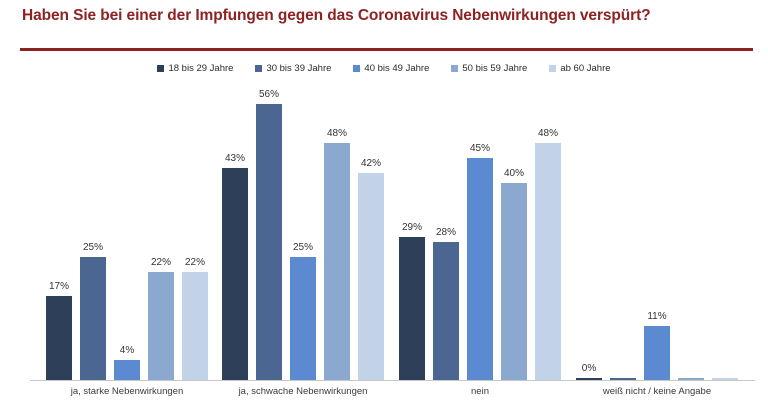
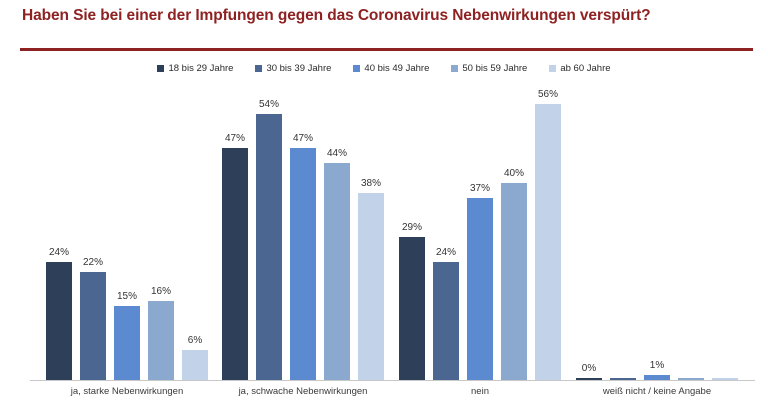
18 bis 29 Jahre/ja, starke Nebenwirkungen: 17% -> 24%
30 bis 39 Jahre/ja, starke Nebenwirkungen: 25% -> 22%
40 bis 49 Jahre/ja, starke Nebenwirkungen: 4% -> 15%
50 bis 59 Jahre/ja, starke Nebenwirkungen: 22% -> 16%
ab 60 Jahre/ja, starke Nebenwirkungen: 22% -> 6%
18 bis 29 Jahre/ja, schwache Nebenwirkungen: 43% -> 47%
30 bis 39 Jahre/ja, schwache Nebenwirkungen: 56% -> 54%
40 bis 49 Jahre/ja, schwache Nebenwirkungen: 25% -> 47%
50 bis 59 Jahre/ja, schwache Nebenwirkungen: 48% -> 44%
ab 60 Jahre/ja, schwache Nebenwirkungen: 42% -> 38%
30 bis 39 Jahre/nein: 28% -> 24%
40 bis 49 Jahre/nein: 45% -> 37%
ab 60 Jahre/nein: 48% -> 56%
40 bis 49 Jahre/weiß nicht / keine Angabe: 11% -> 1%
